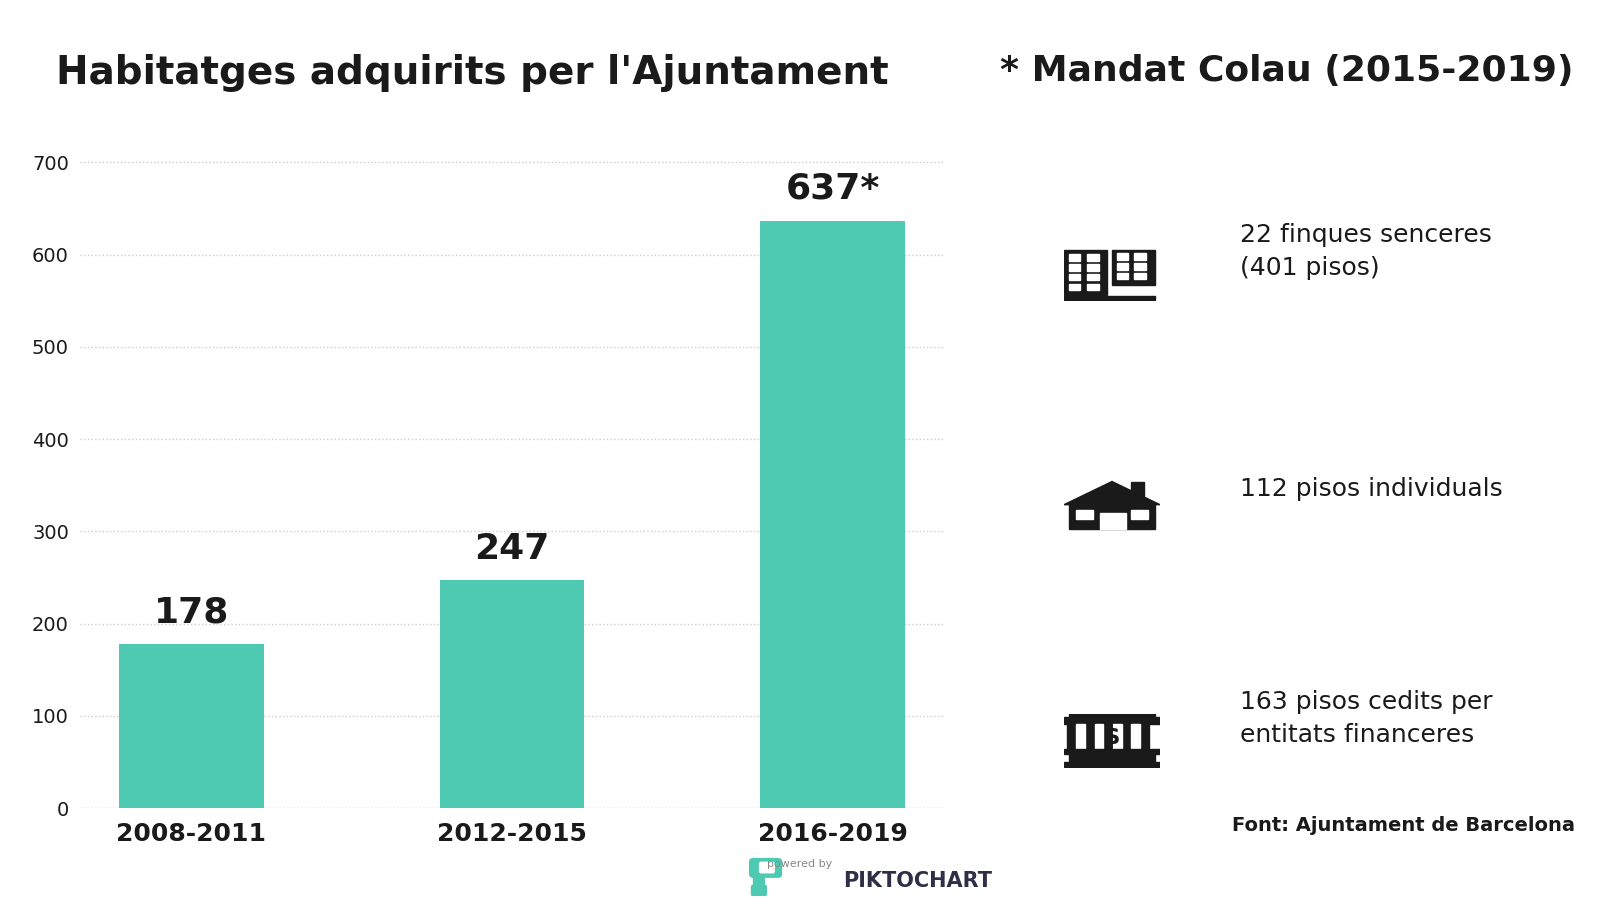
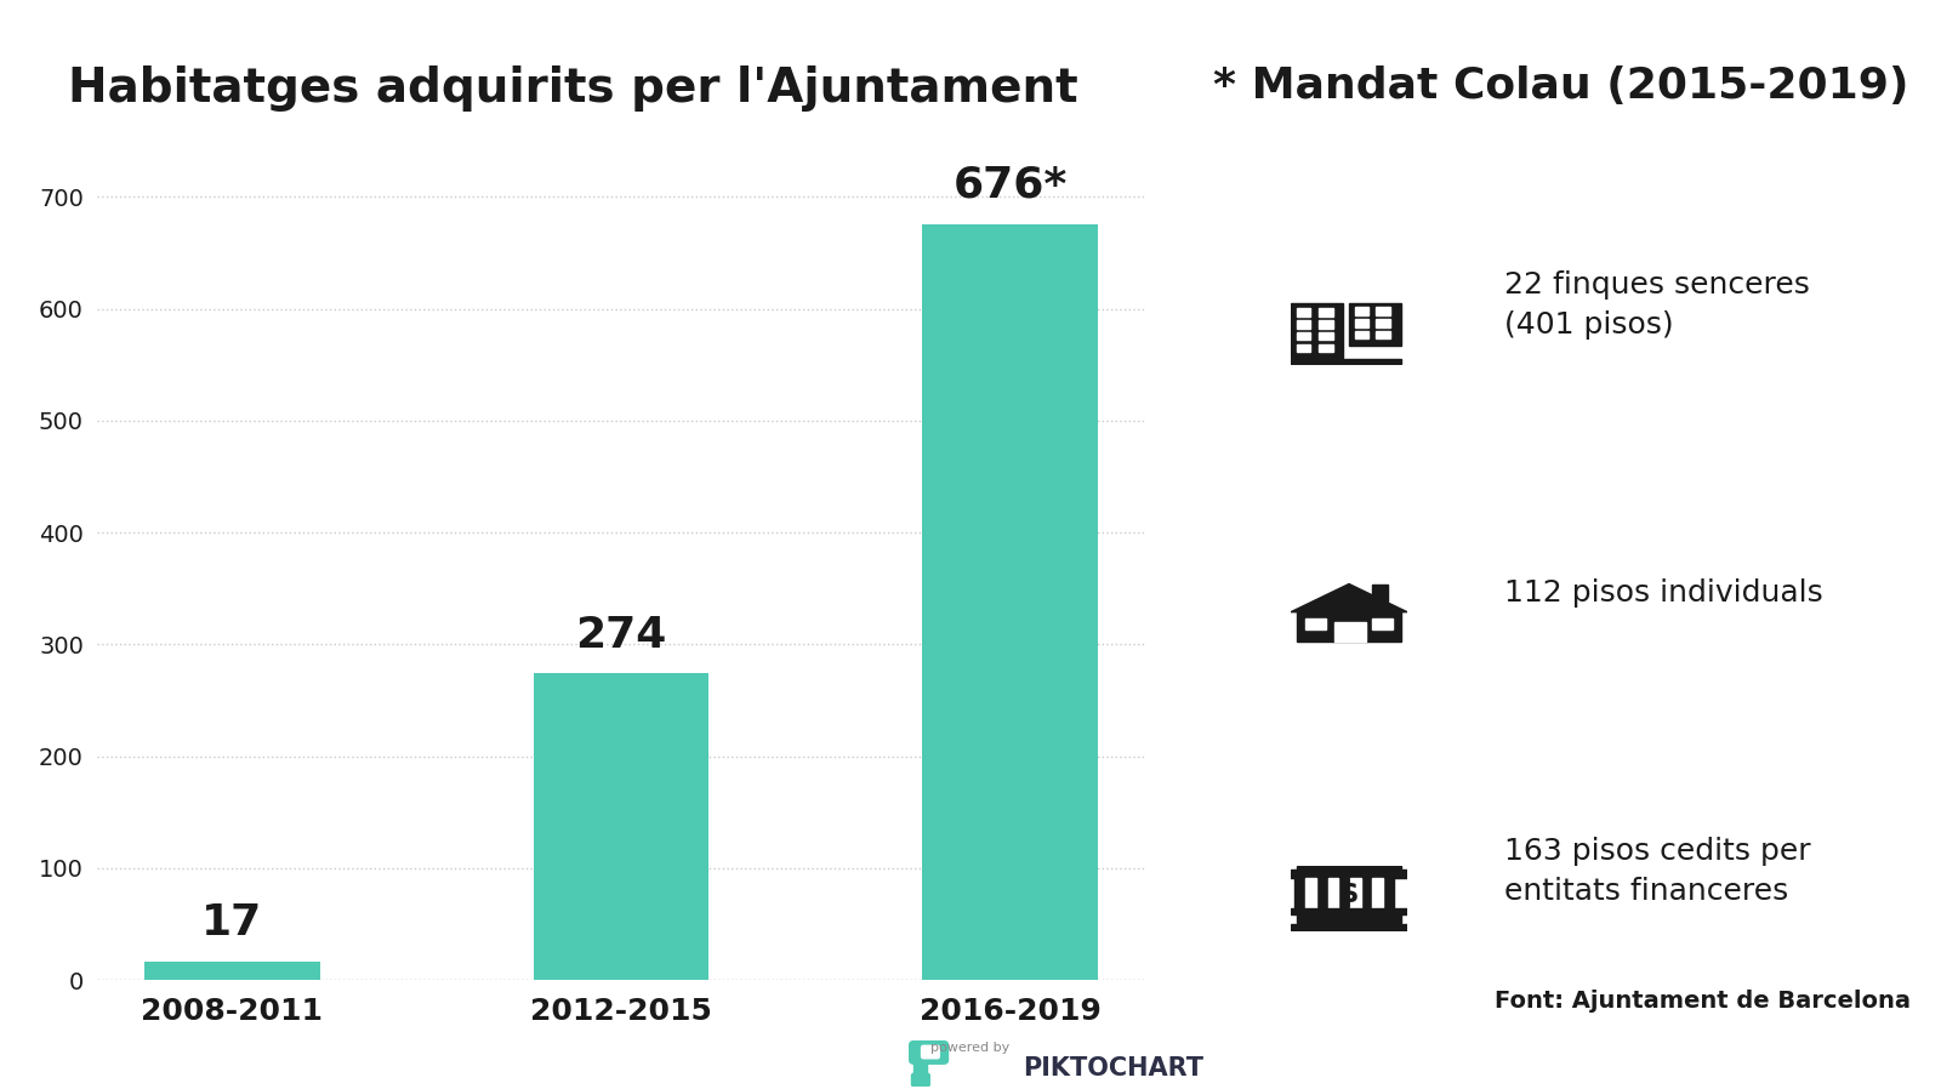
2008-2011: 178 -> 17
2012-2015: 247 -> 274
2016-2019: 637* -> 676*
